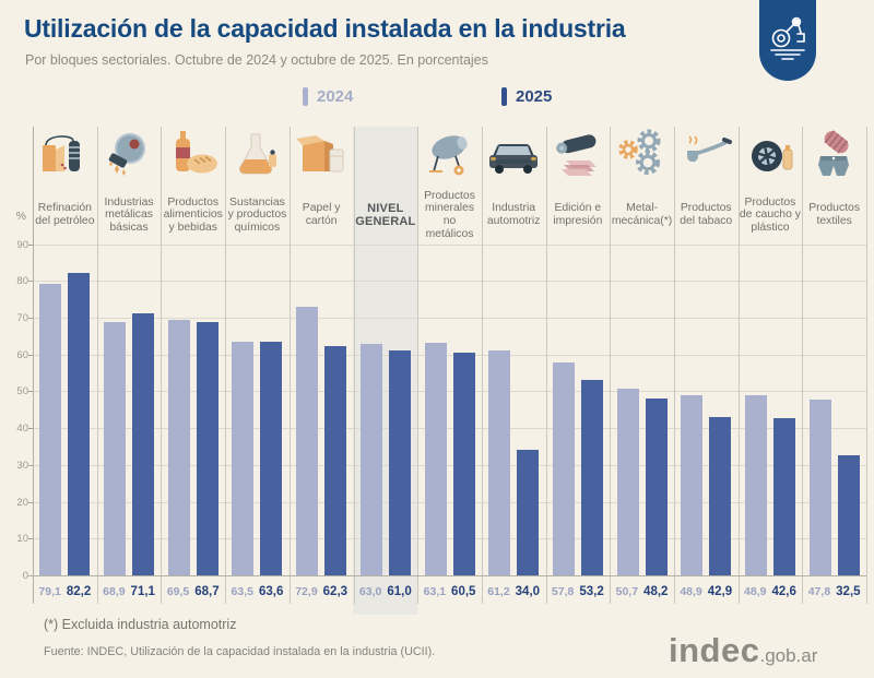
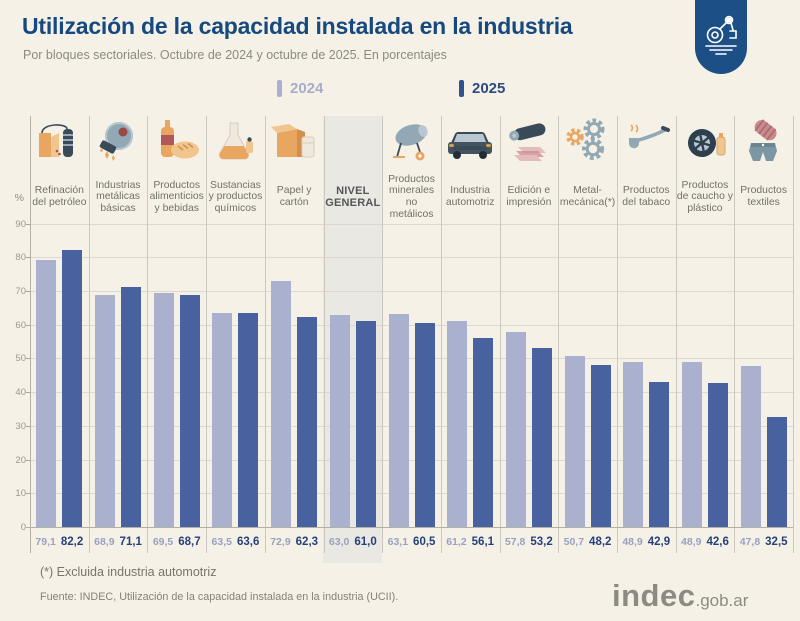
2025/Industria automotriz: 34,0 -> 56,1
